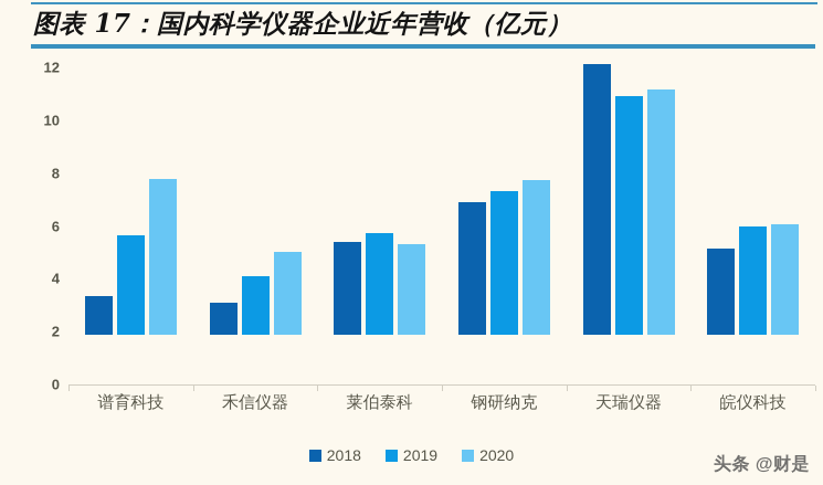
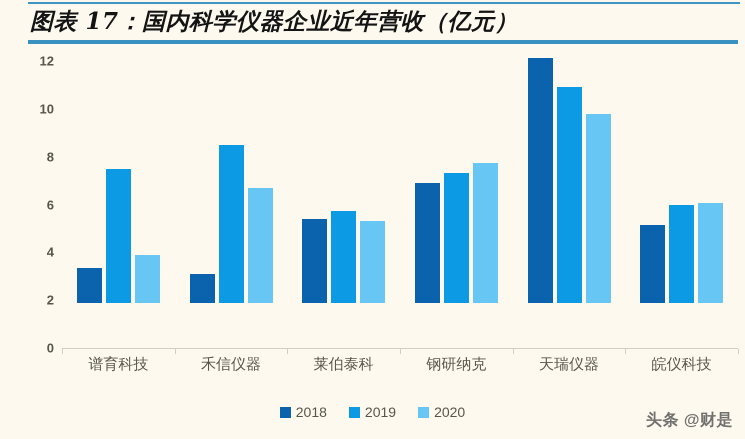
2019/谱育科技: 3.8 -> 5.6
2020/谱育科技: 5.9 -> 2.0
2019/禾信仪器: 2.2 -> 6.6
2020/禾信仪器: 3.1 -> 4.8
2020/天瑞仪器: 9.3 -> 7.9
